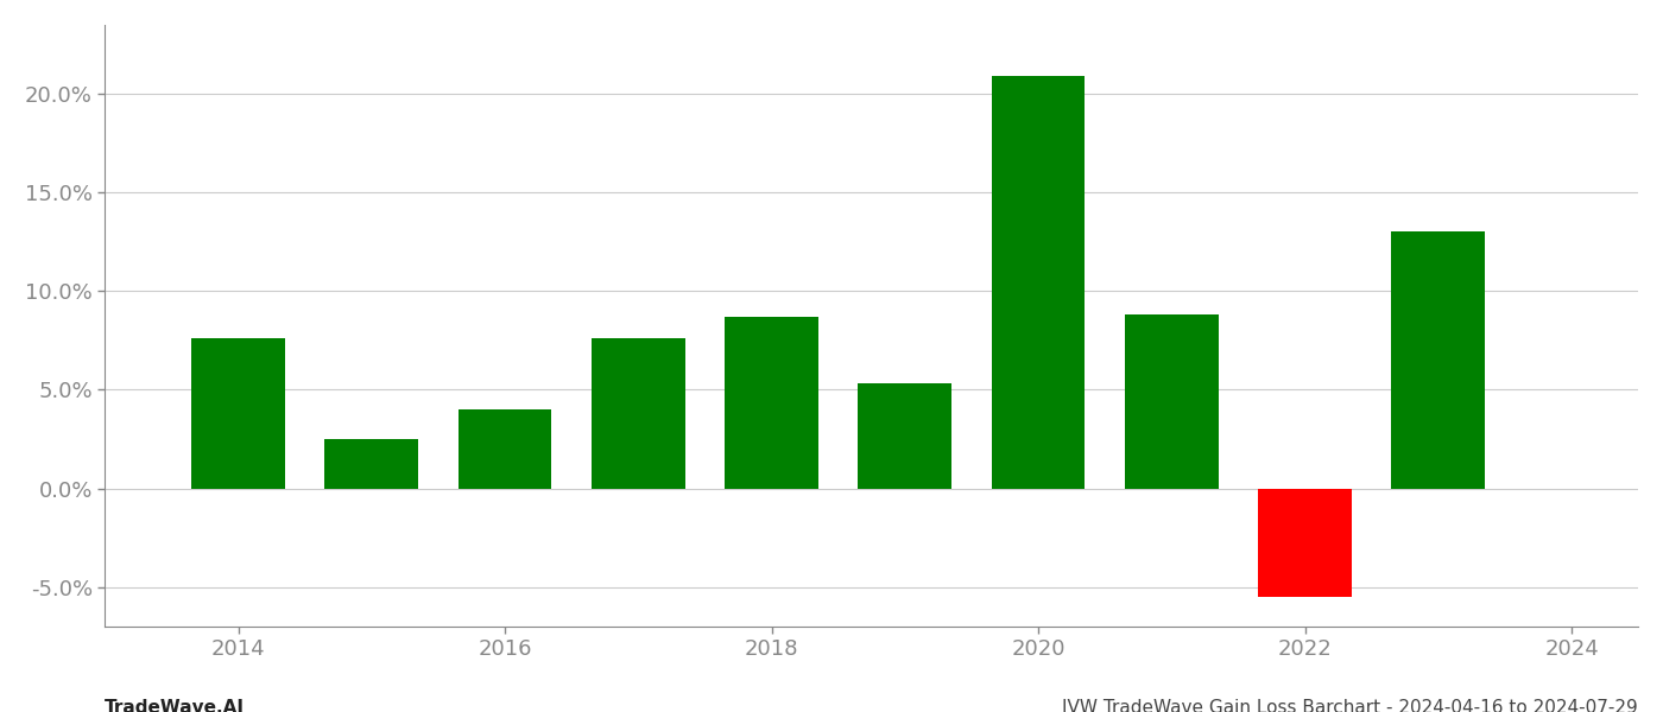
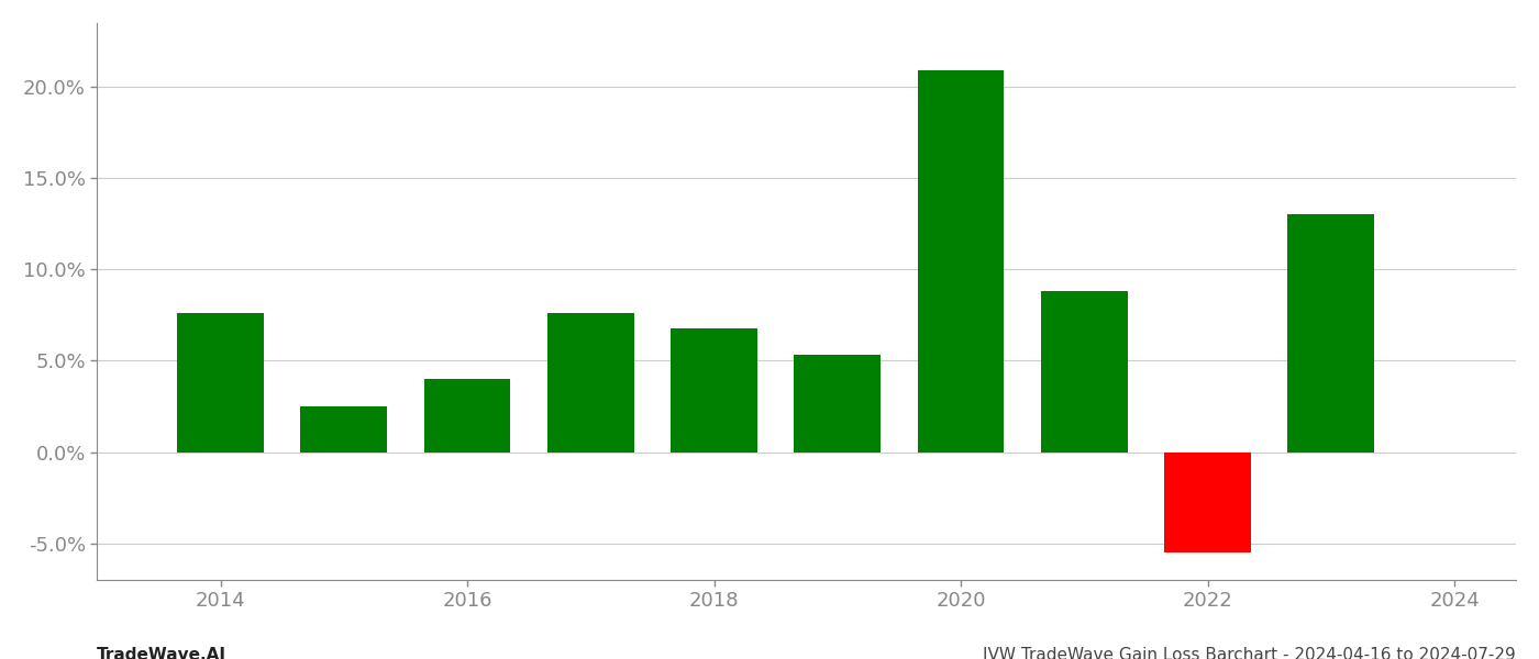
2018: 8.7% -> 6.8%
